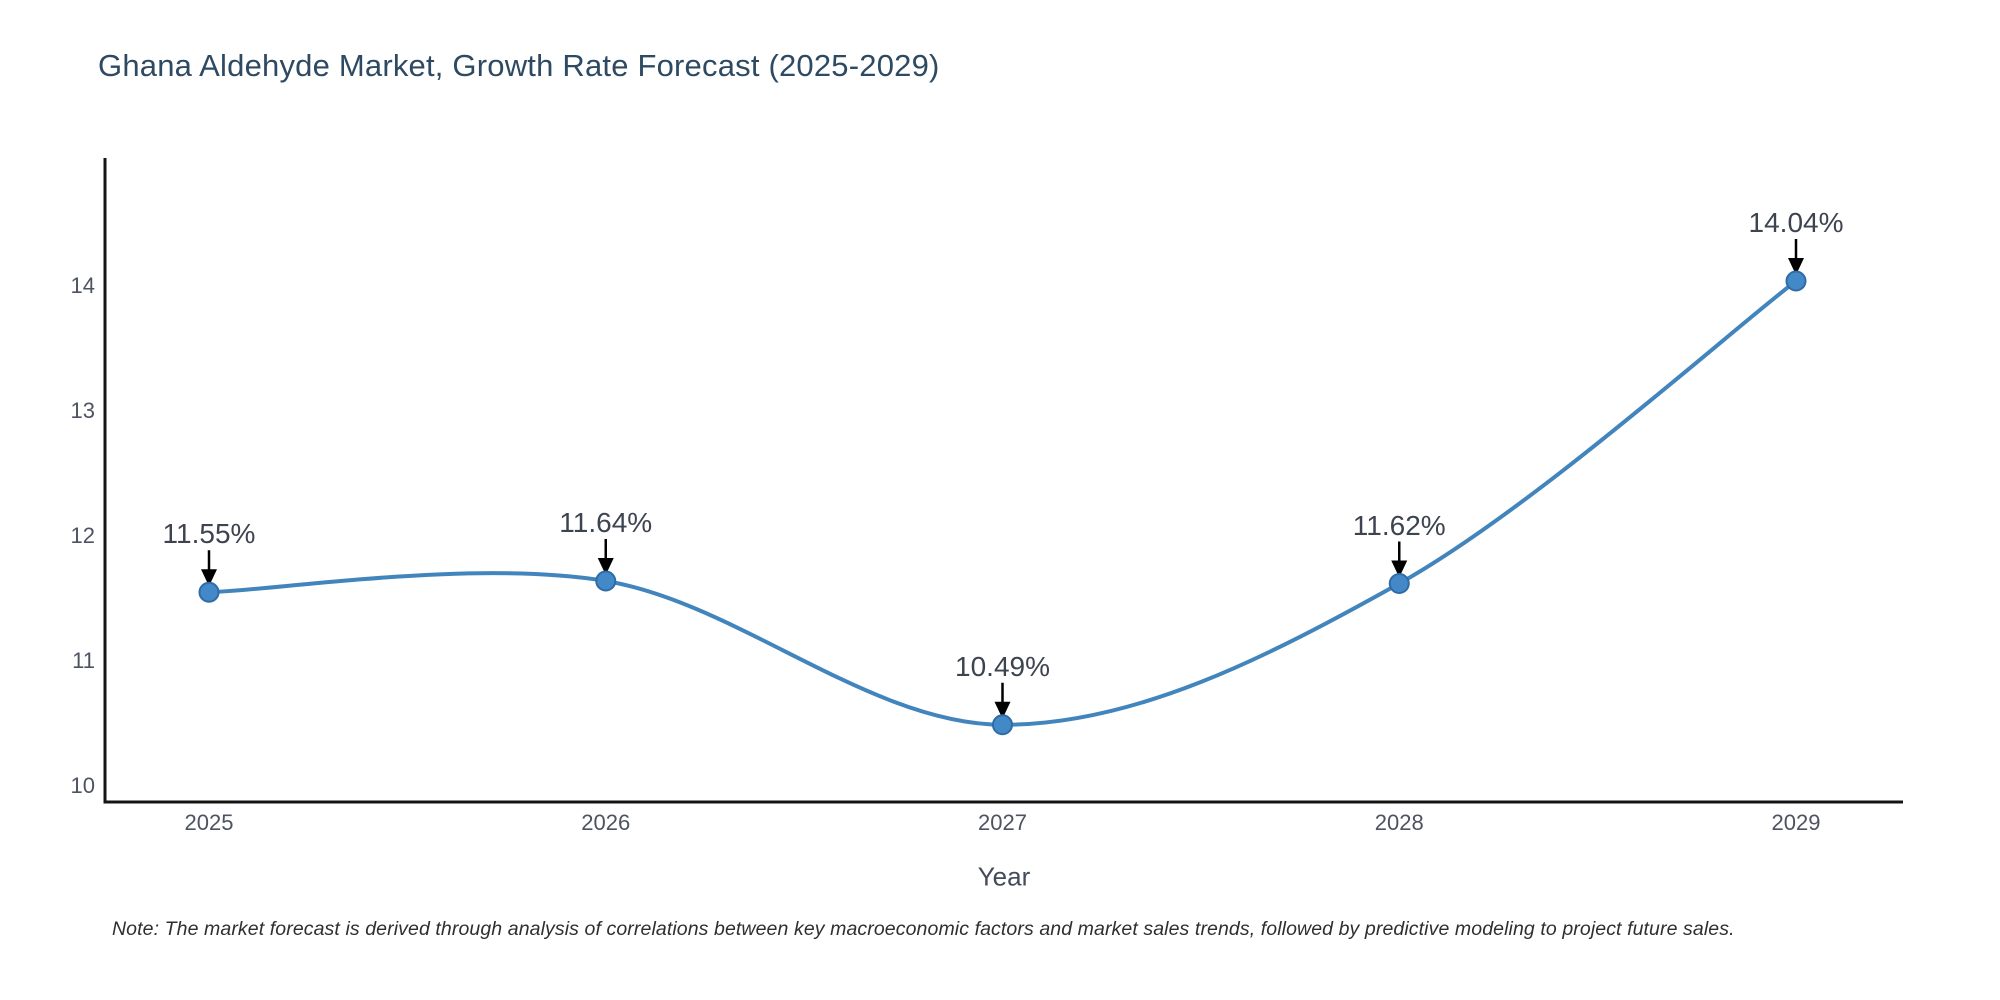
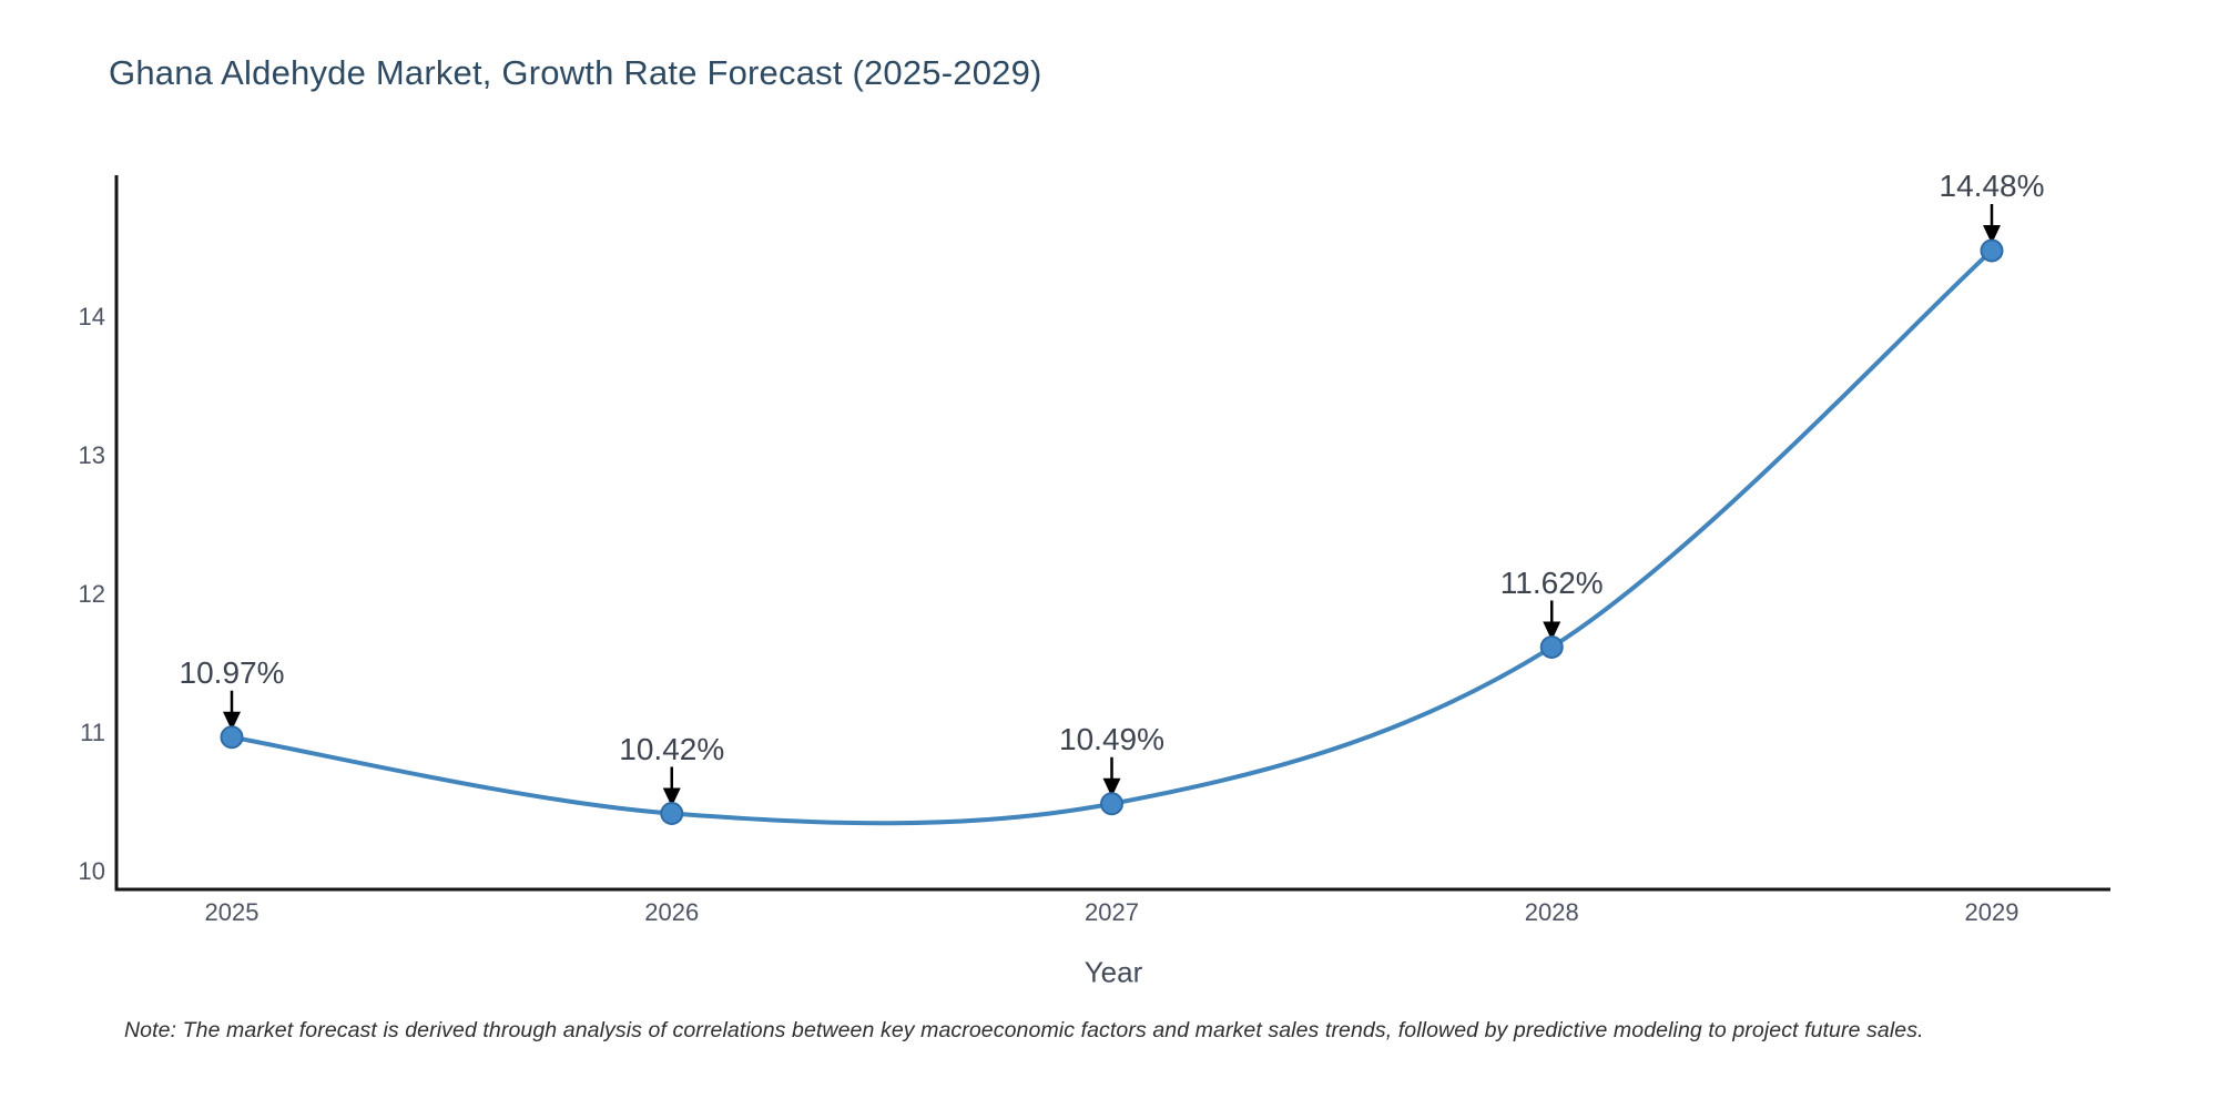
2025: 11.55% -> 10.97%
2026: 11.64% -> 10.42%
2029: 14.04% -> 14.48%
